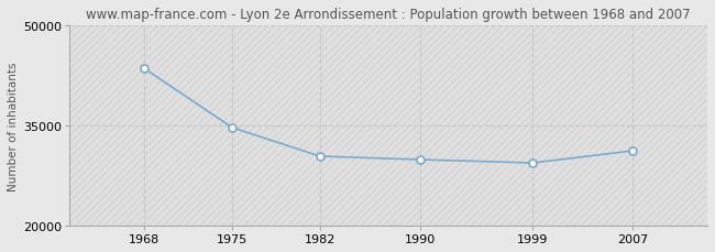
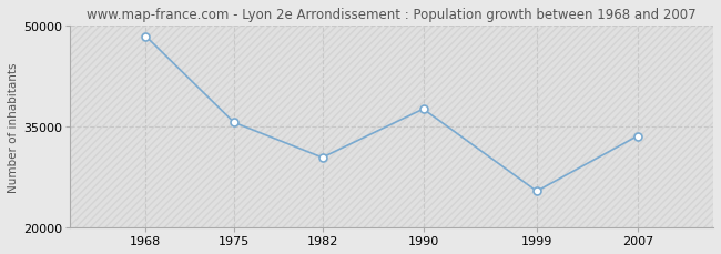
1968: 43500 -> 48400
1975: 34700 -> 35600
1990: 29900 -> 37600
1999: 29400 -> 25400
2007: 31200 -> 33600
